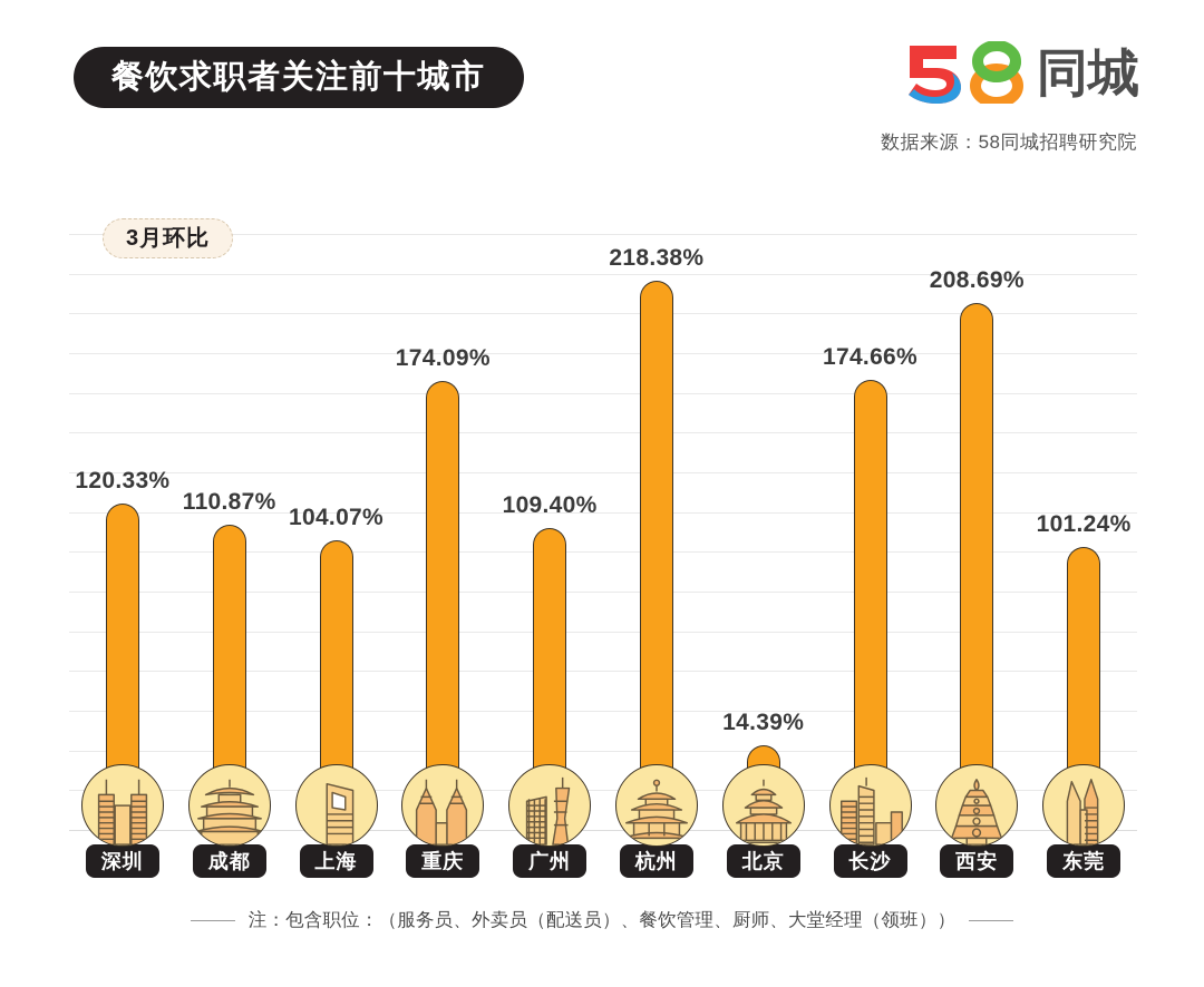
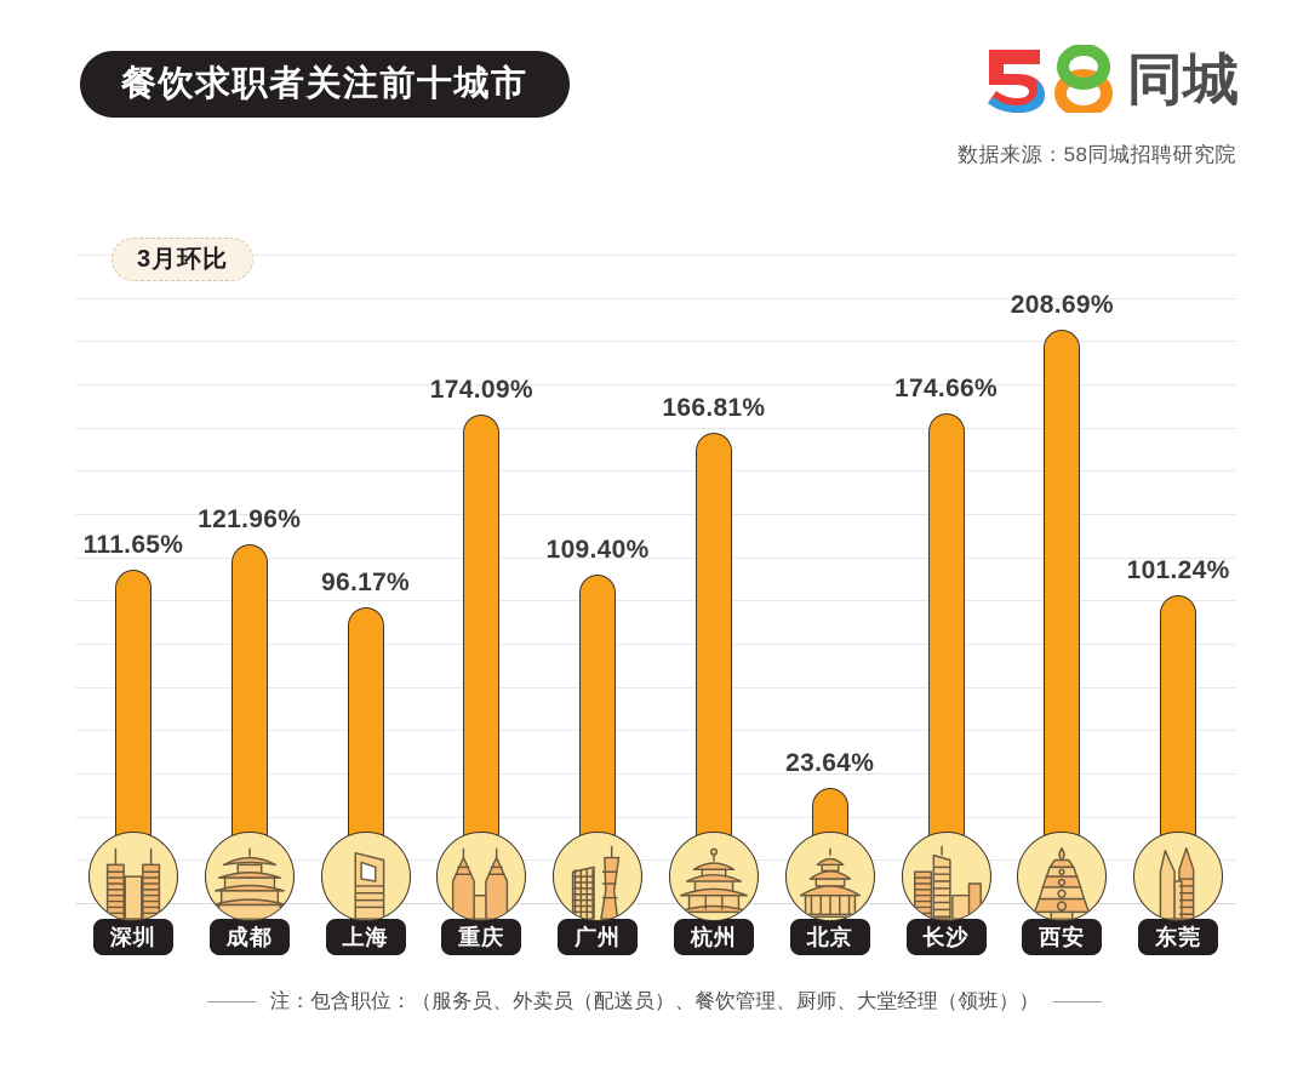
深圳: 120.33% -> 111.65%
成都: 110.87% -> 121.96%
上海: 104.07% -> 96.17%
杭州: 218.38% -> 166.81%
北京: 14.39% -> 23.64%
